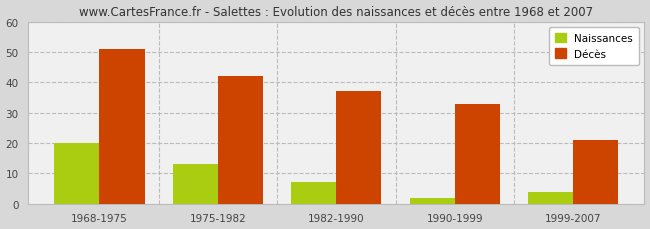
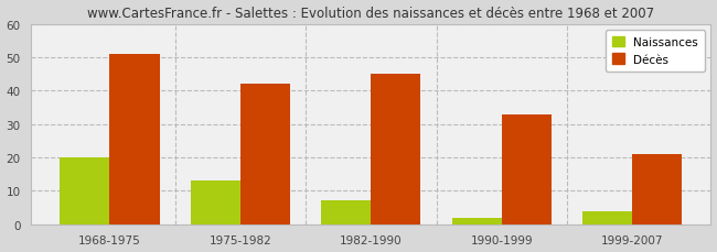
Décès/1982-1990: 37 -> 45
